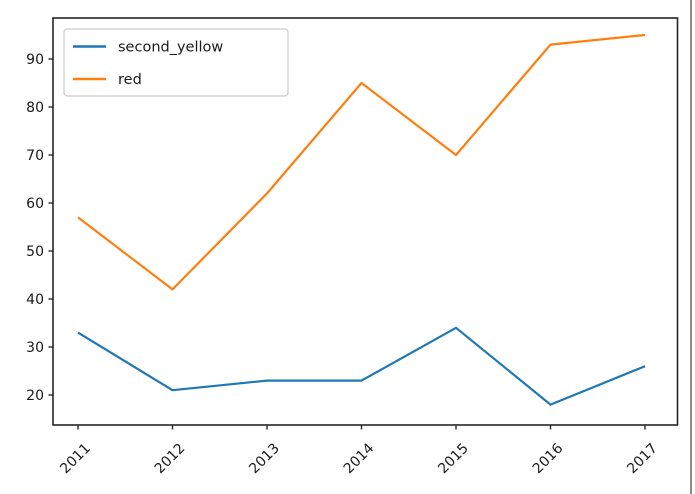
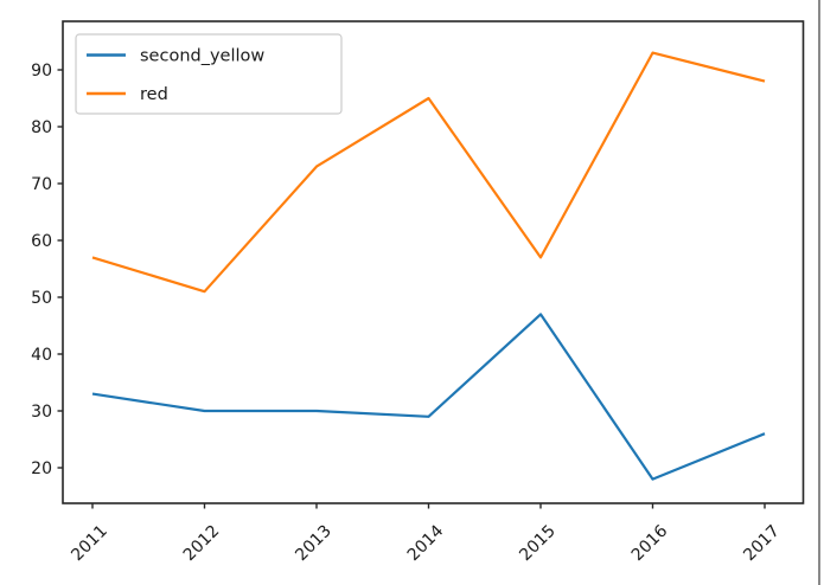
second_yellow/2012: 21 -> 30
red/2012: 42 -> 51
second_yellow/2013: 23 -> 30
red/2013: 62 -> 73
second_yellow/2014: 23 -> 29
second_yellow/2015: 34 -> 47
red/2015: 70 -> 57
red/2017: 95 -> 88
